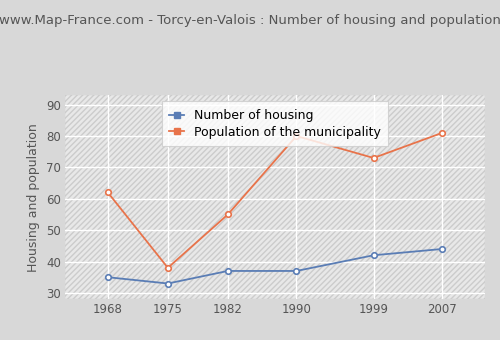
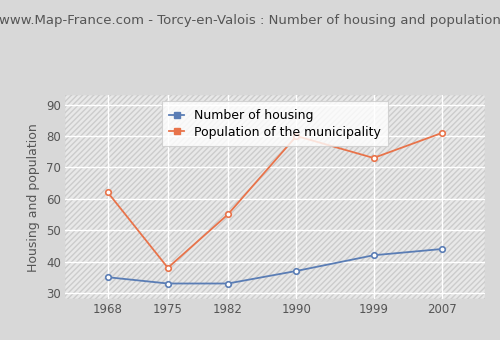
Number of housing/1982: 37 -> 33
